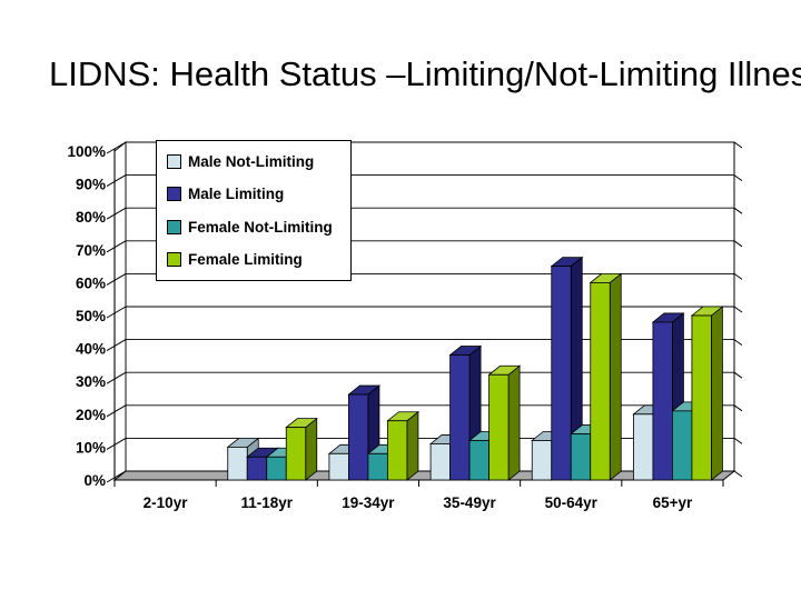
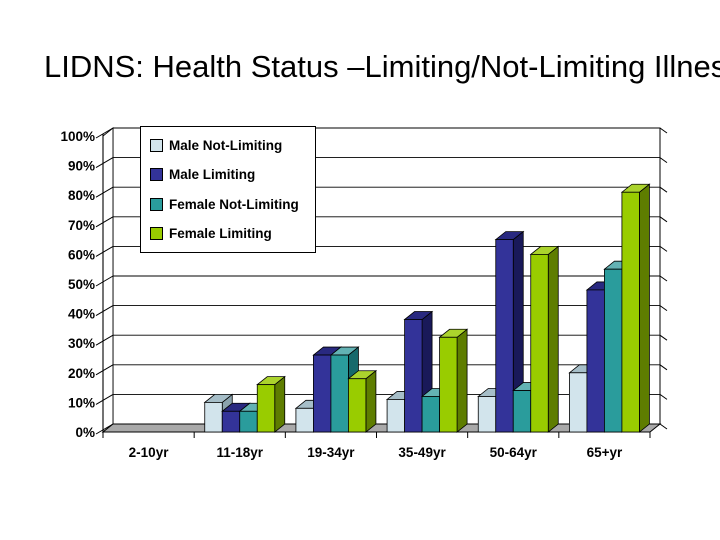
Female Not-Limiting/19-34yr: 8% -> 26%
Female Not-Limiting/65+yr: 21% -> 55%
Female Limiting/65+yr: 50% -> 81%
